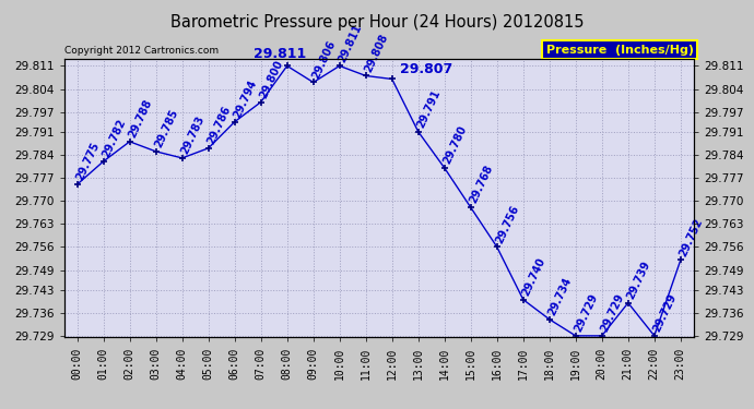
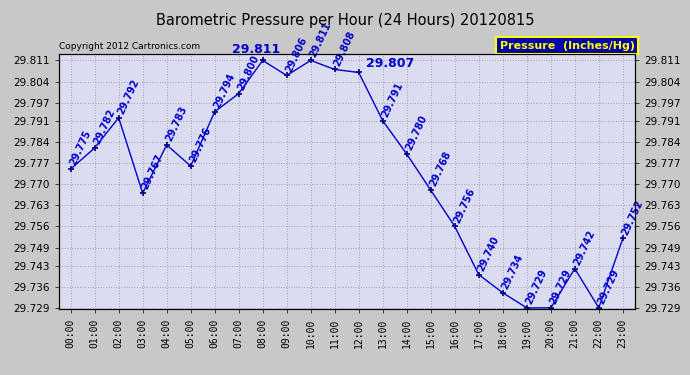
02:00: 29.788 -> 29.792
03:00: 29.785 -> 29.767
05:00: 29.786 -> 29.776
21:00: 29.739 -> 29.742
